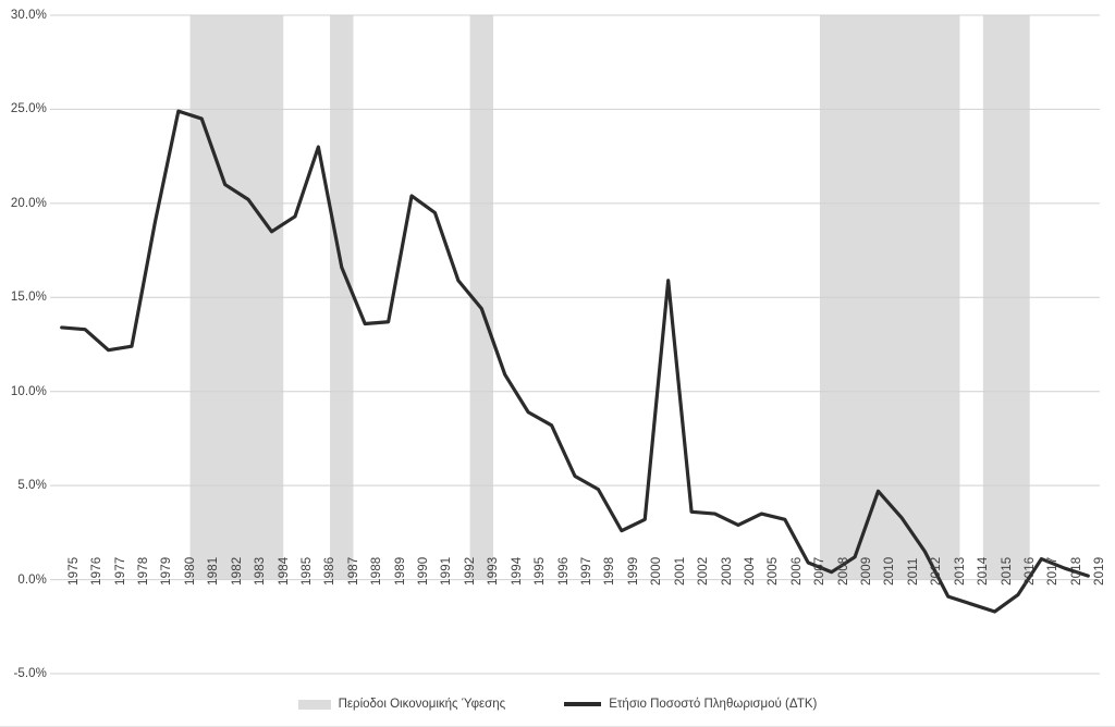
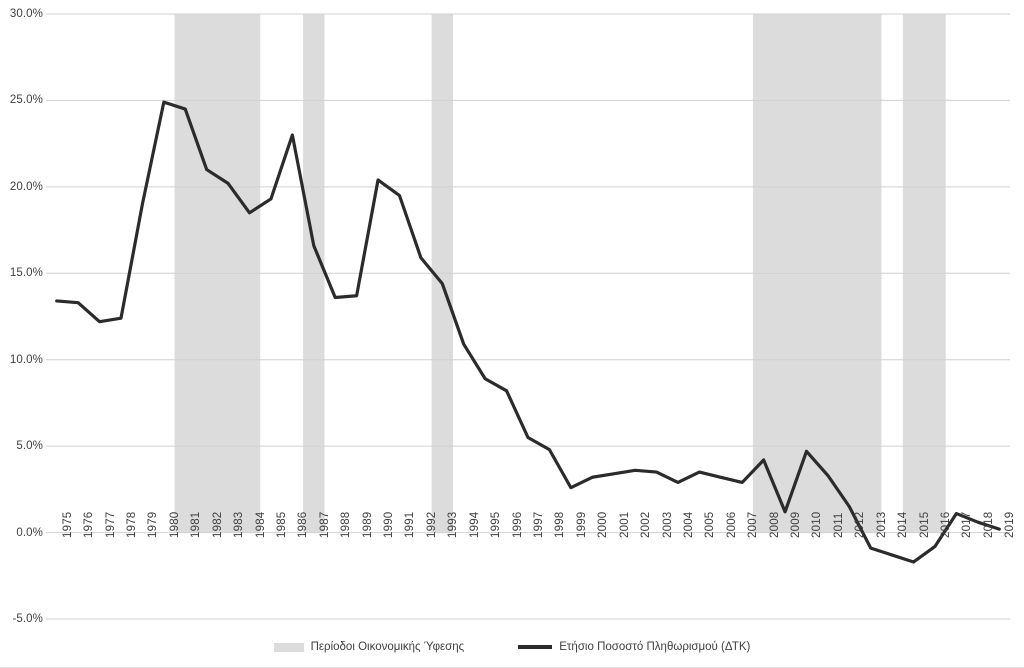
2001: 15.9% -> 3.4%
2007: 0.9% -> 2.9%
2008: 0.4% -> 4.2%
